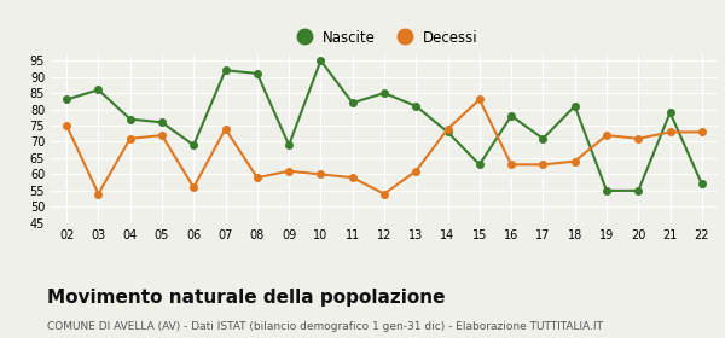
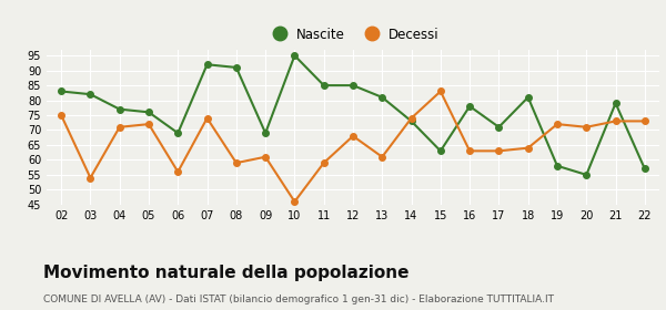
Nascite/03: 86 -> 82
Decessi/10: 60 -> 46
Nascite/11: 82 -> 85
Decessi/12: 54 -> 68
Nascite/19: 55 -> 58
